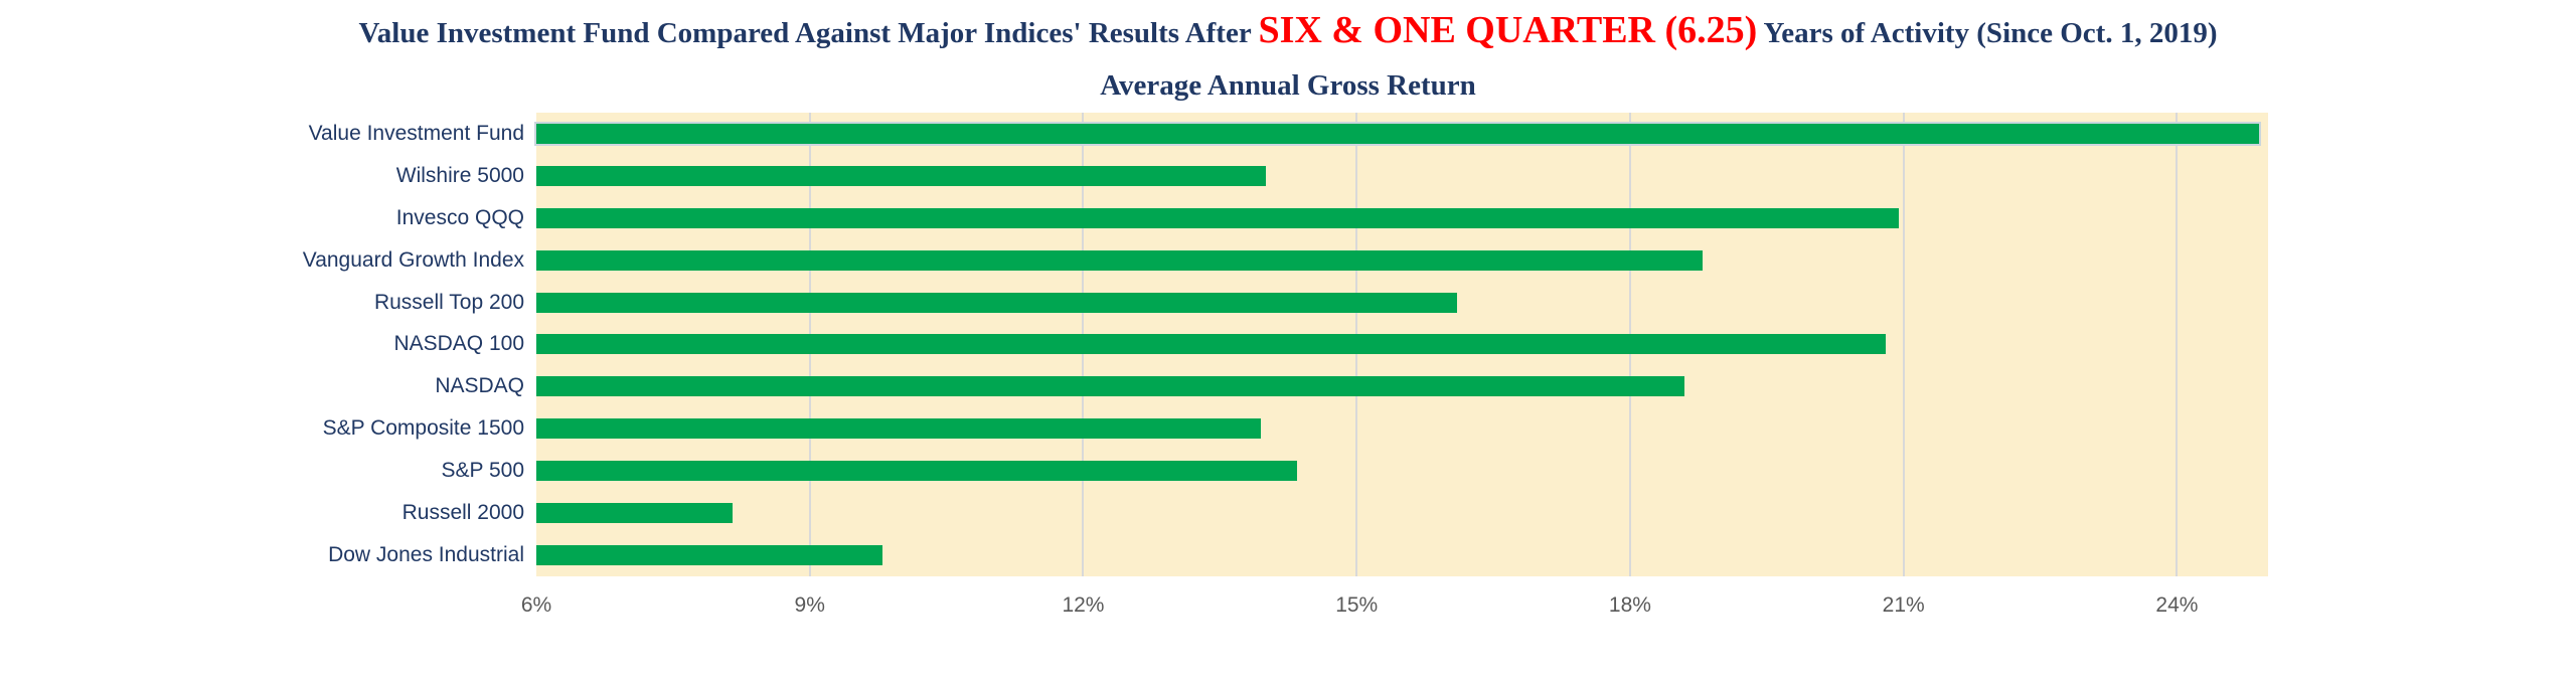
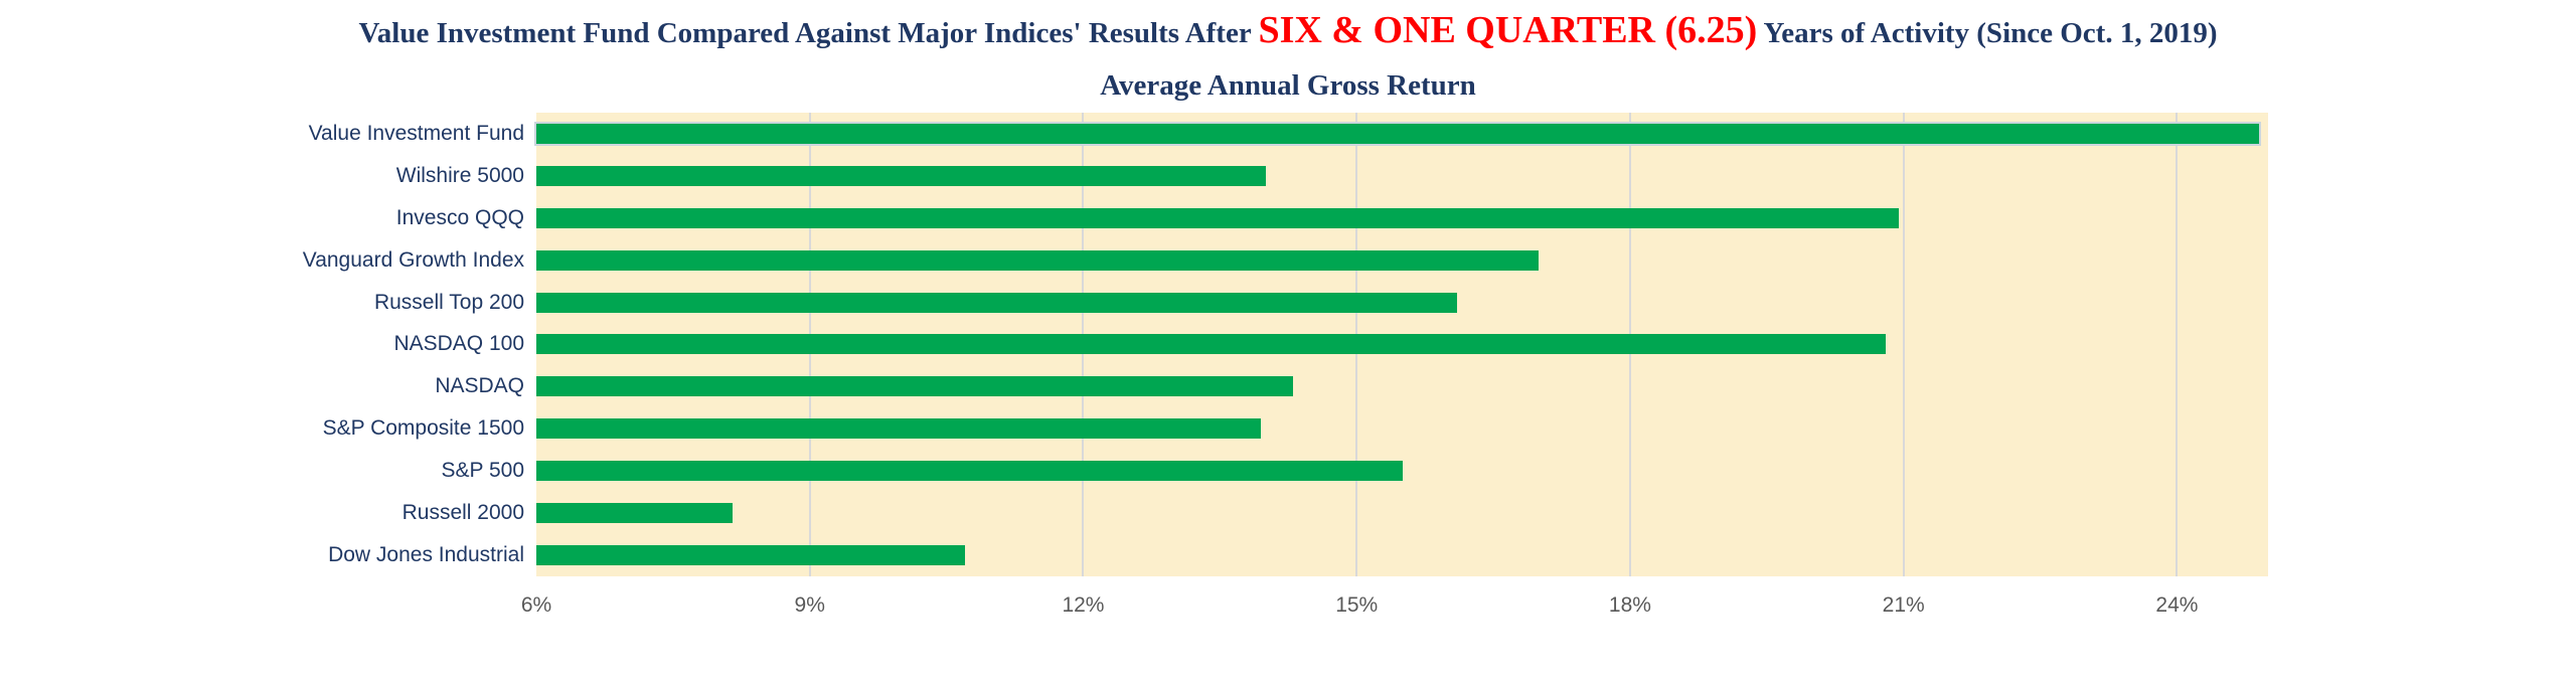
Vanguard Growth Index: 18.8% -> 17.0%
NASDAQ: 18.6% -> 14.3%
S&P 500: 14.3% -> 15.5%
Dow Jones Industrial: 9.8% -> 10.7%
